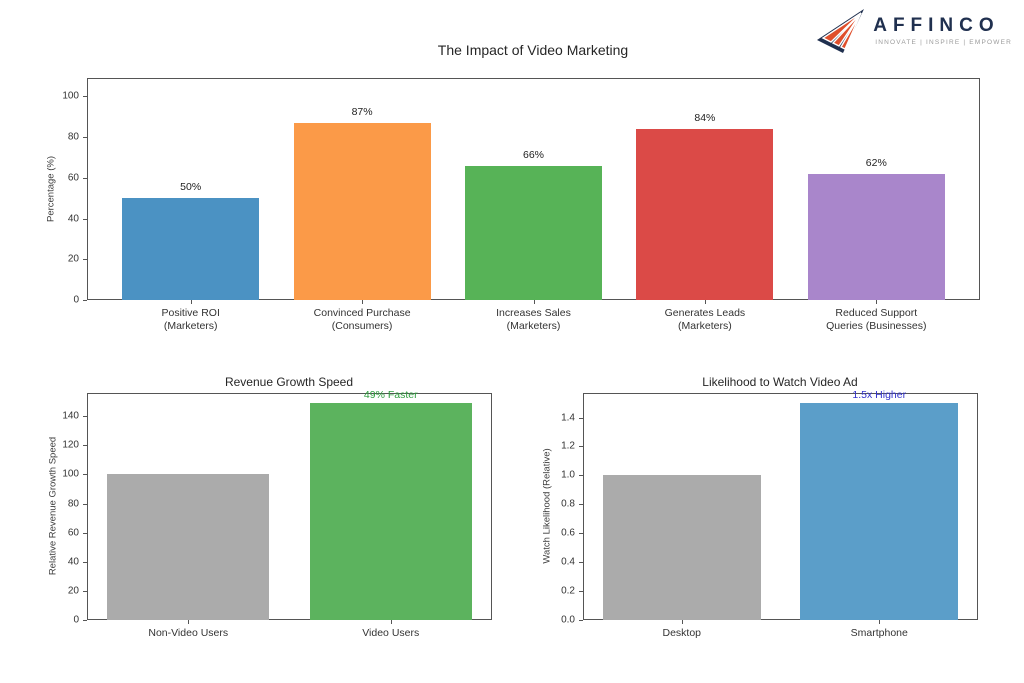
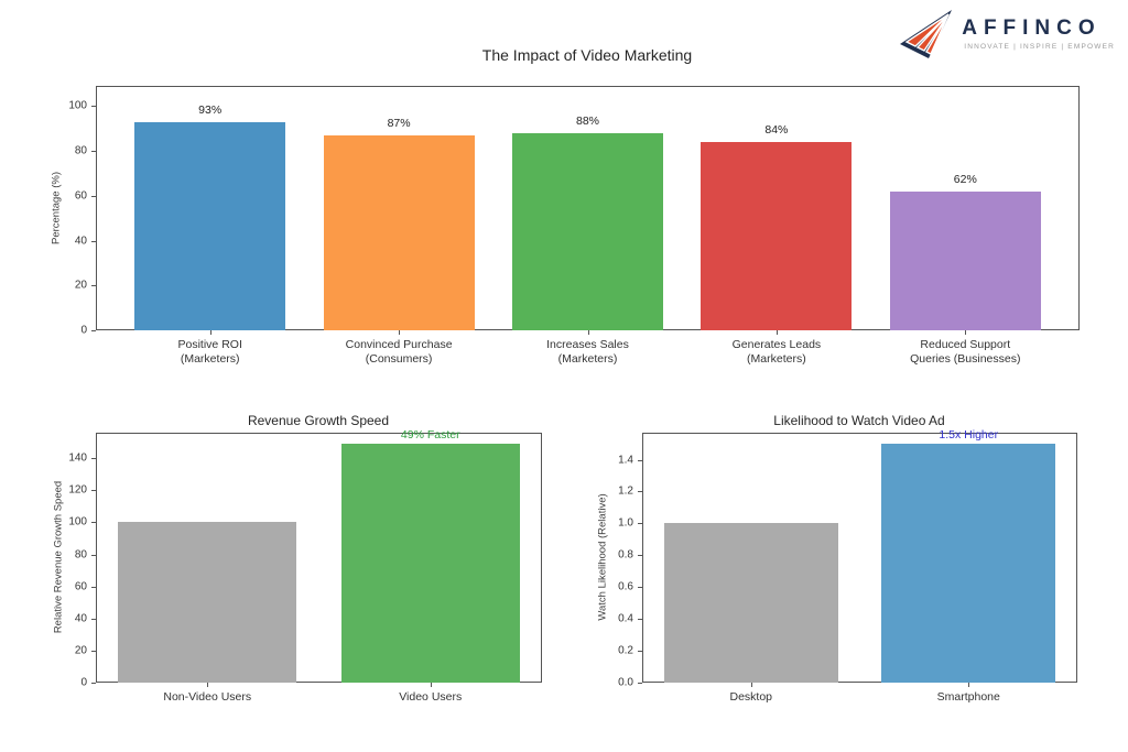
The Impact of Video Marketing/Positive ROI (Marketers): 50% -> 93%
The Impact of Video Marketing/Increases Sales (Marketers): 66% -> 88%
